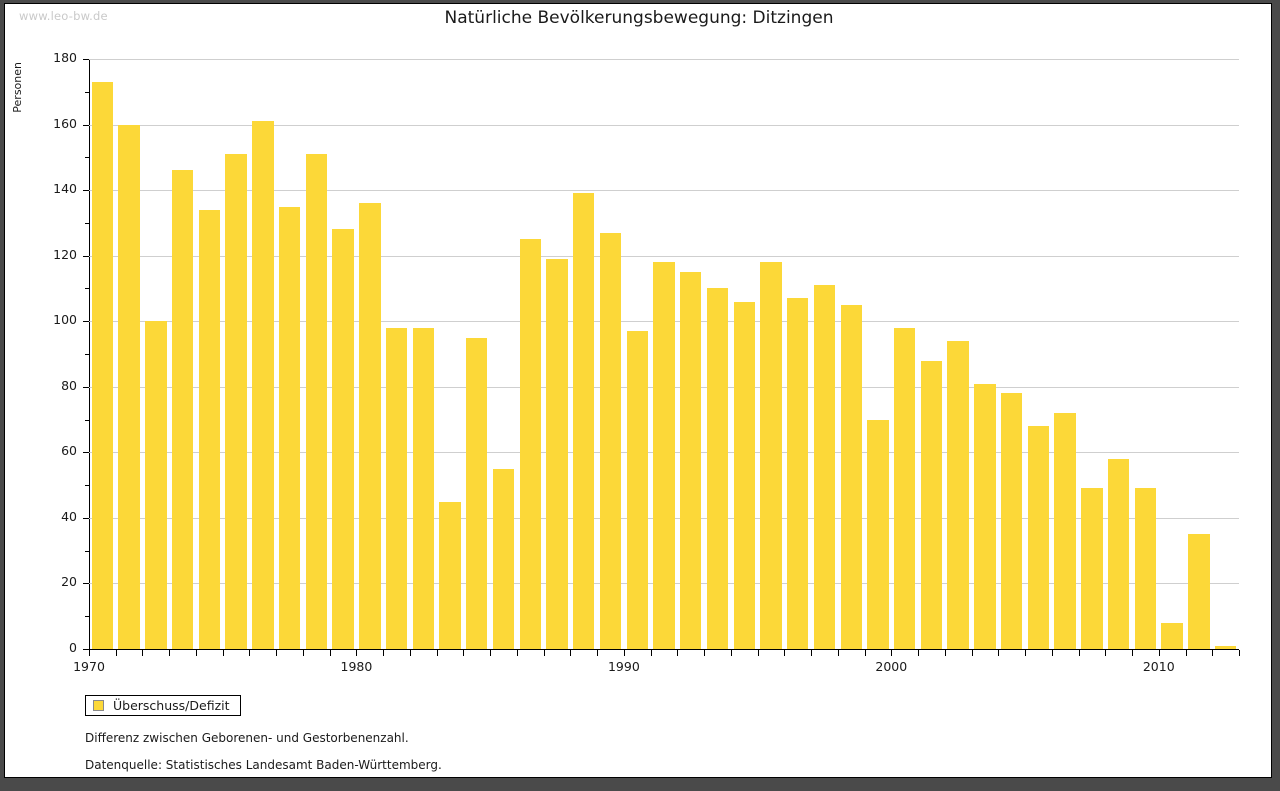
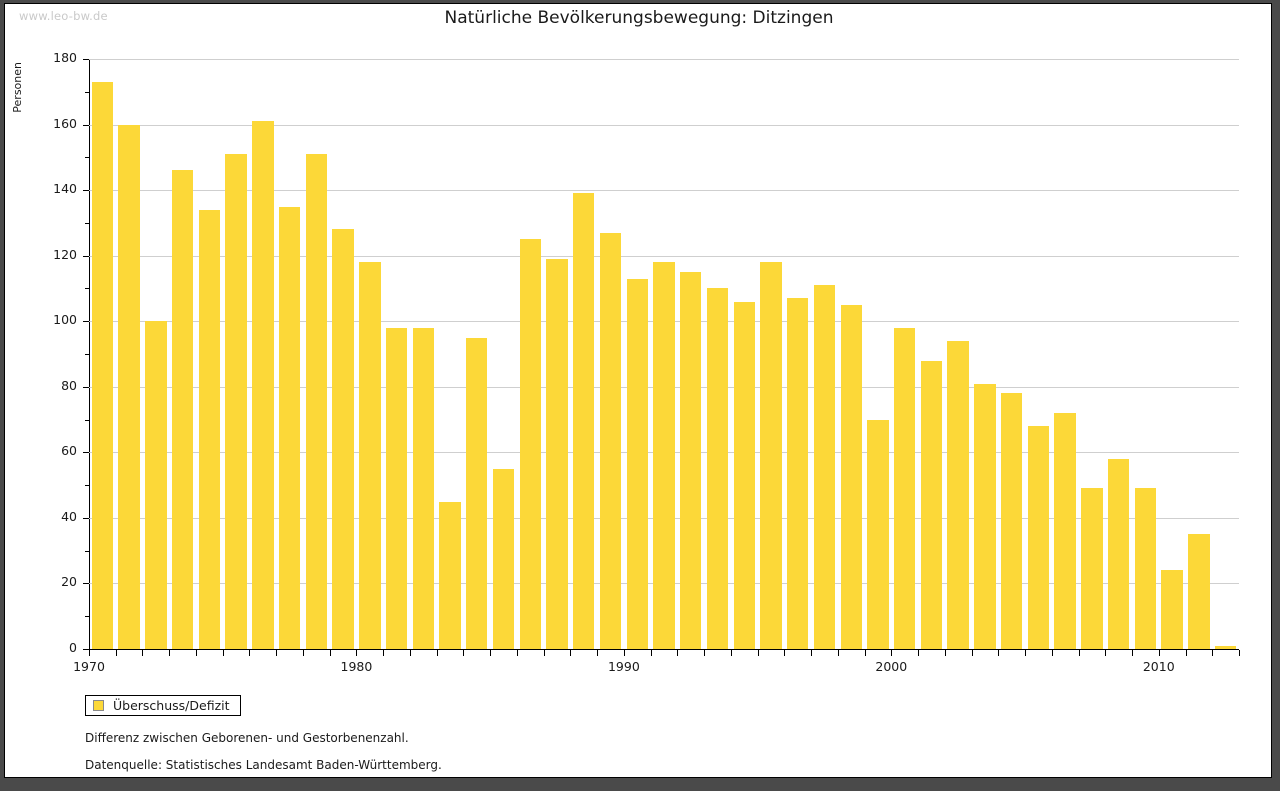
1980: 136 -> 118
1990: 97 -> 113
2010: 8 -> 24
